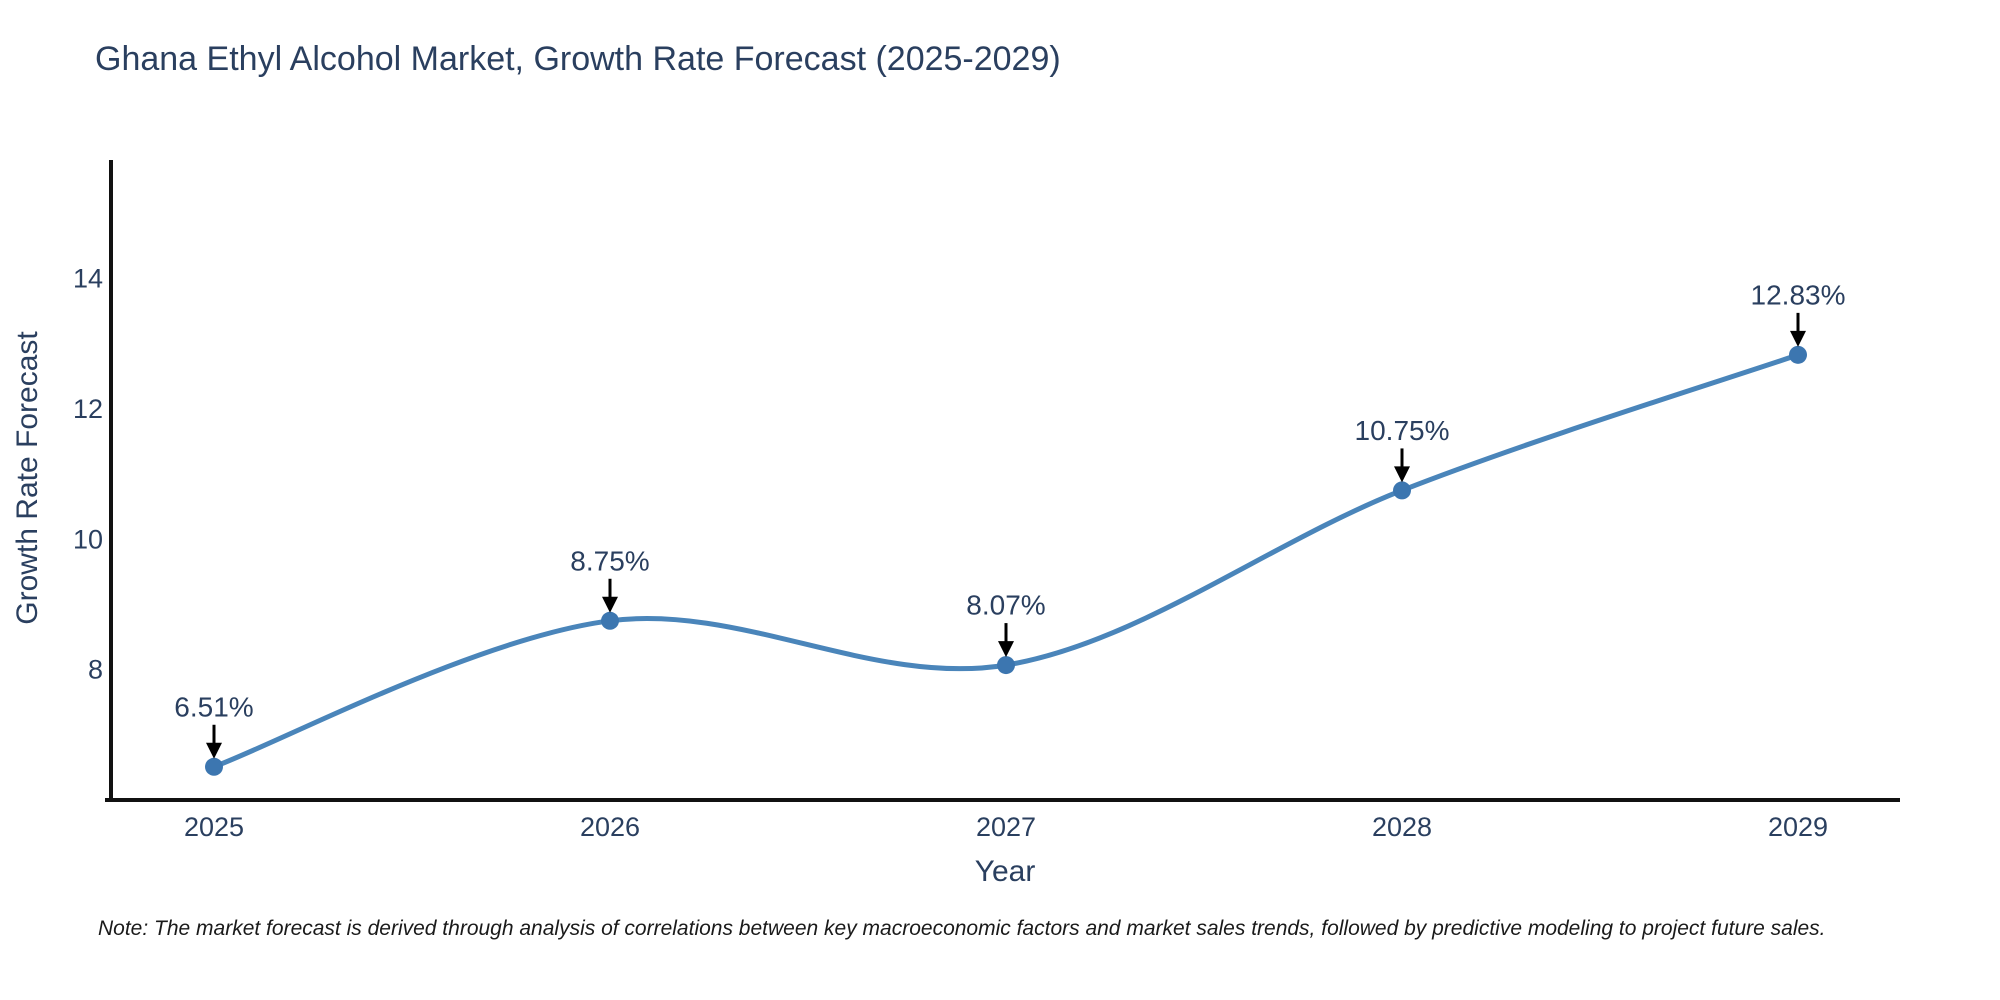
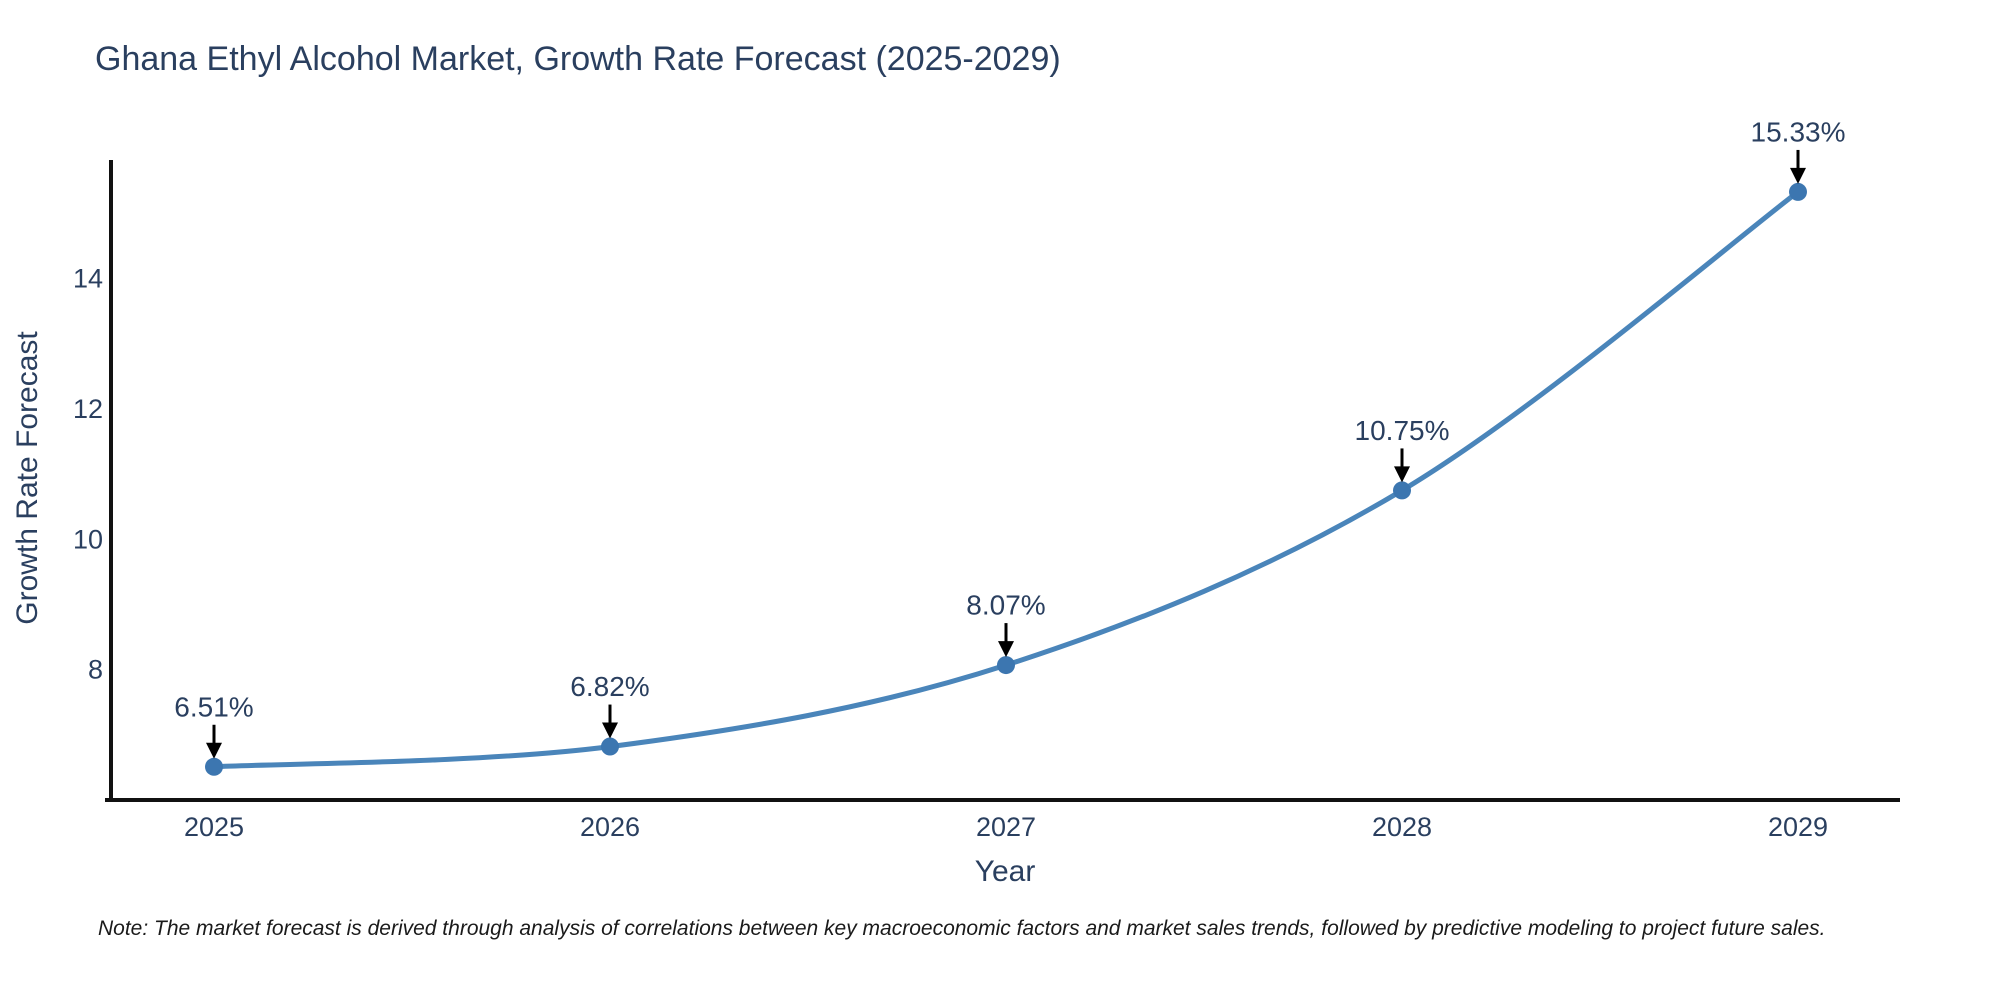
2026: 8.75% -> 6.82%
2029: 12.83% -> 15.33%
